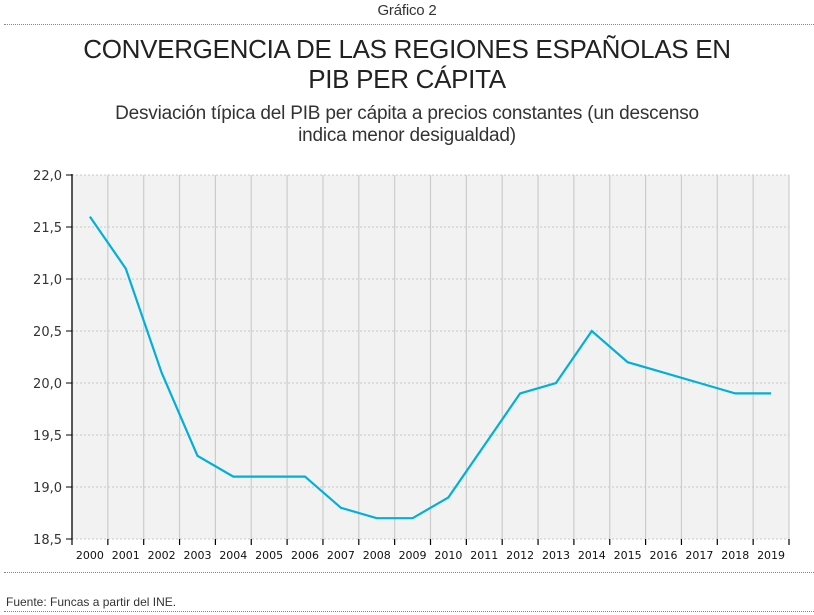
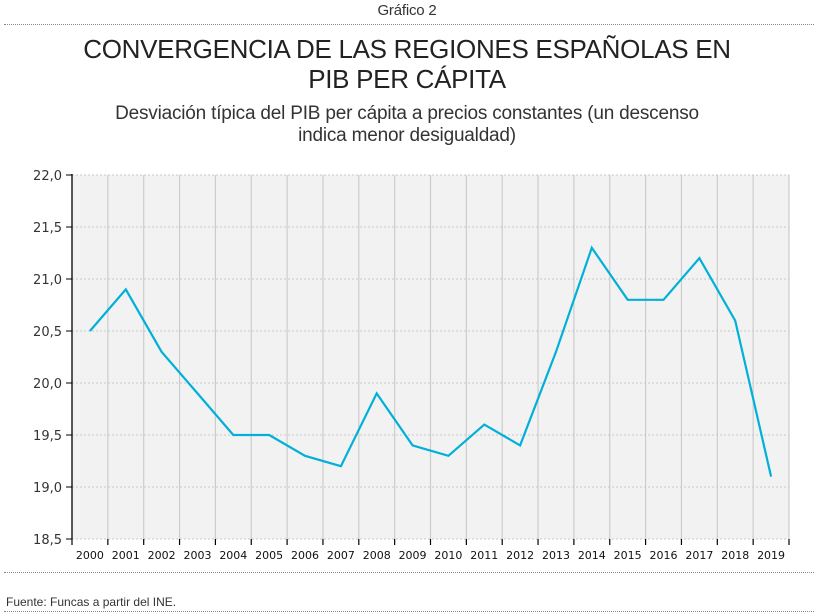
2000: 21,6 -> 20,5
2001: 21,1 -> 20,9
2002: 20,1 -> 20,3
2003: 19,3 -> 19,9
2004: 19,1 -> 19,5
2005: 19,1 -> 19,5
2006: 19,1 -> 19,3
2007: 18,8 -> 19,2
2008: 18,7 -> 19,9
2009: 18,7 -> 19,4
2010: 18,9 -> 19,3
2011: 19,4 -> 19,6
2012: 19,9 -> 19,4
2013: 20,0 -> 20,3
2014: 20,5 -> 21,3
2015: 20,2 -> 20,8
2016: 20,1 -> 20,8
2017: 20,0 -> 21,2
2018: 19,9 -> 20,6
2019: 19,9 -> 19,1
